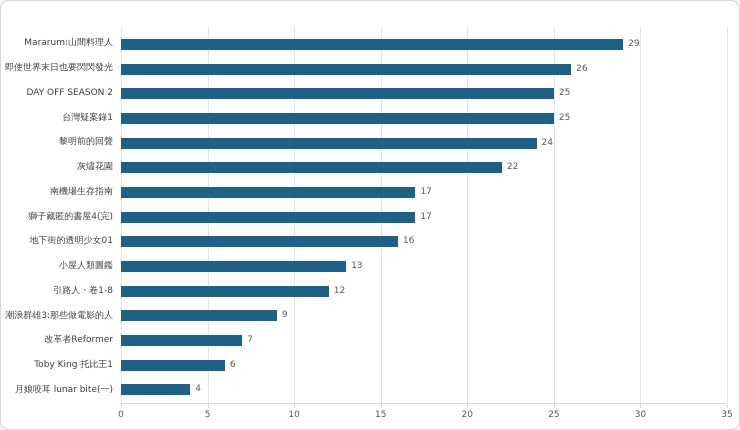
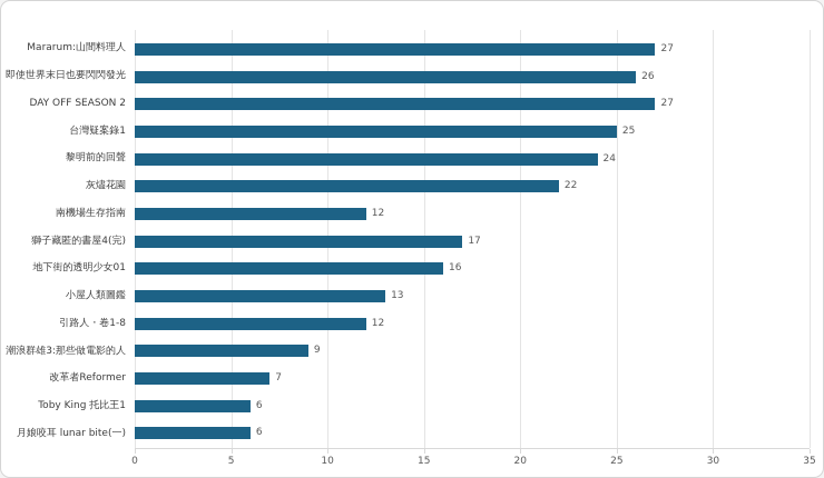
Mararum:山間料理人: 29 -> 27
DAY OFF SEASON 2: 25 -> 27
南機場生存指南: 17 -> 12
月娘咬耳 lunar bite(一): 4 -> 6
